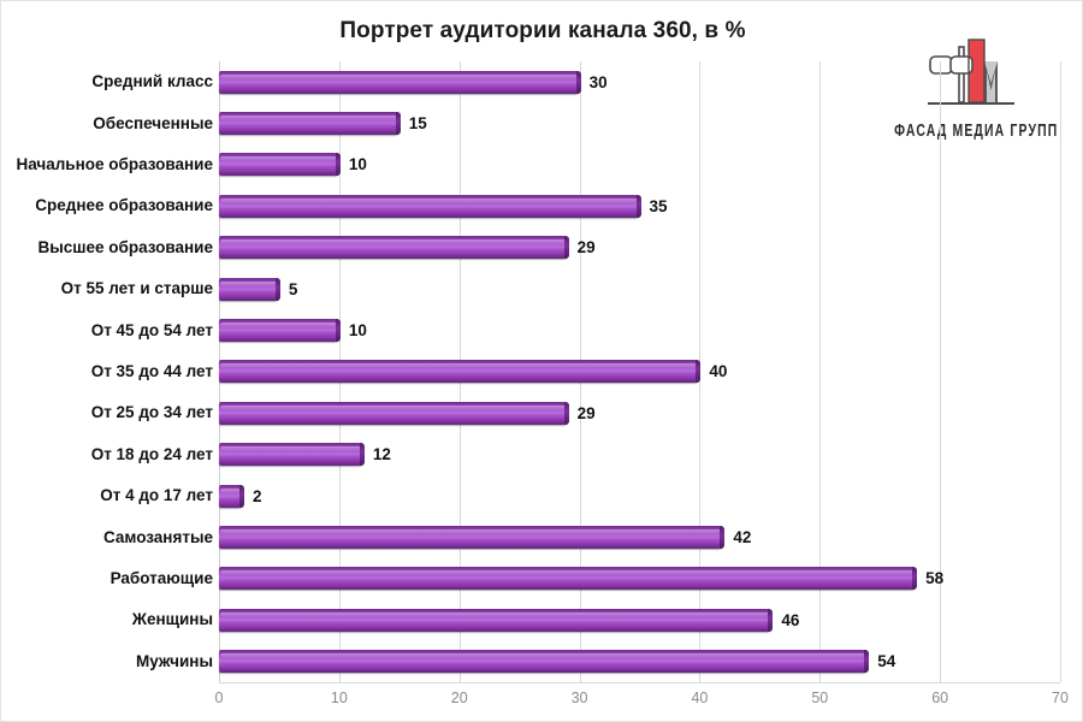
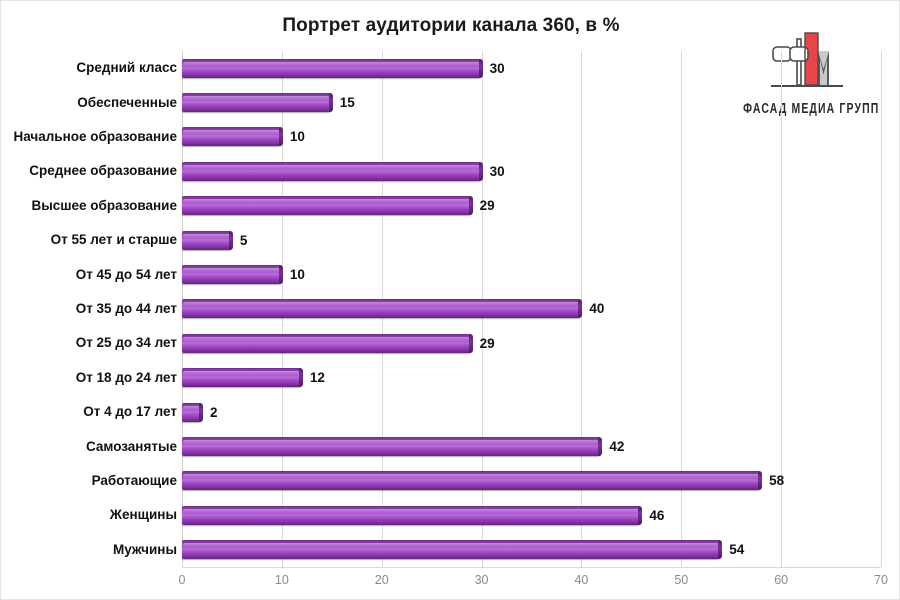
Среднее образование: 35 -> 30
